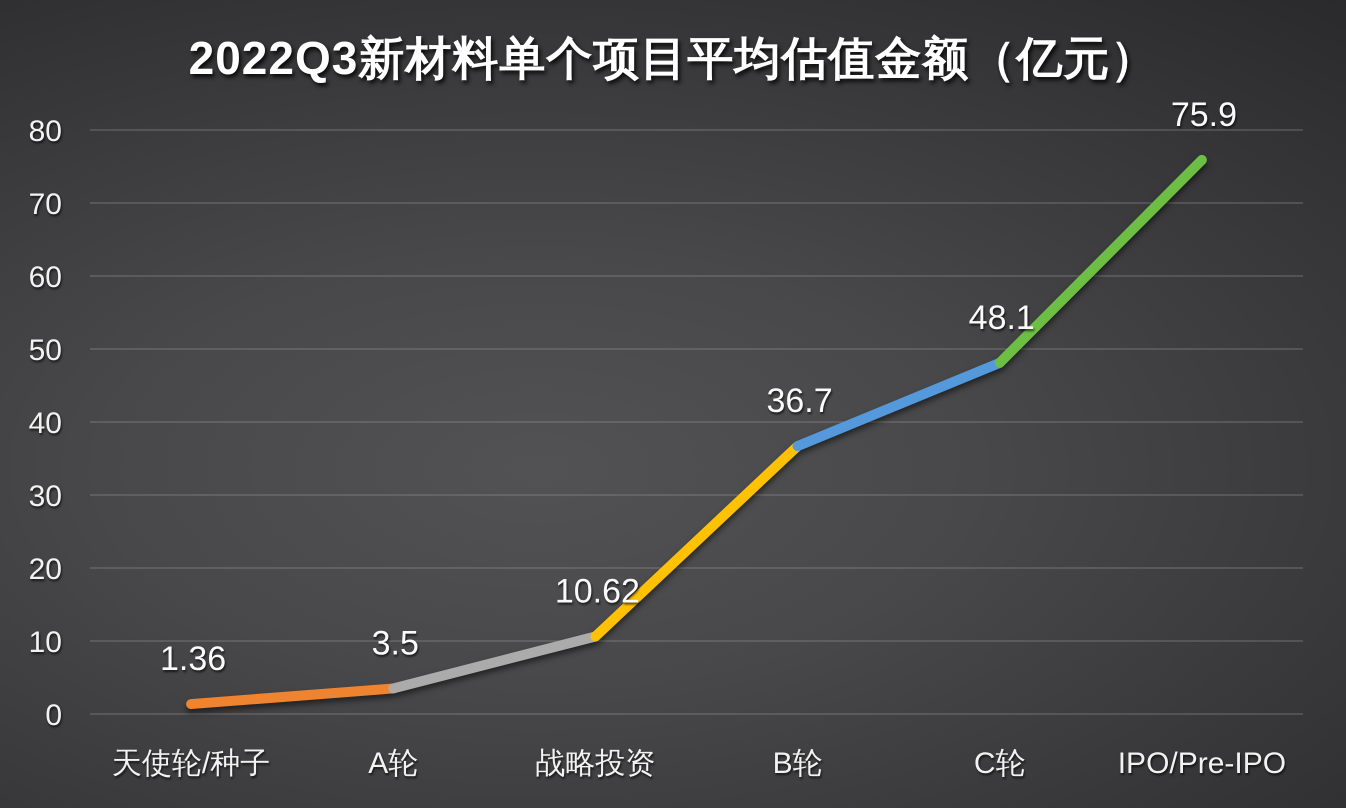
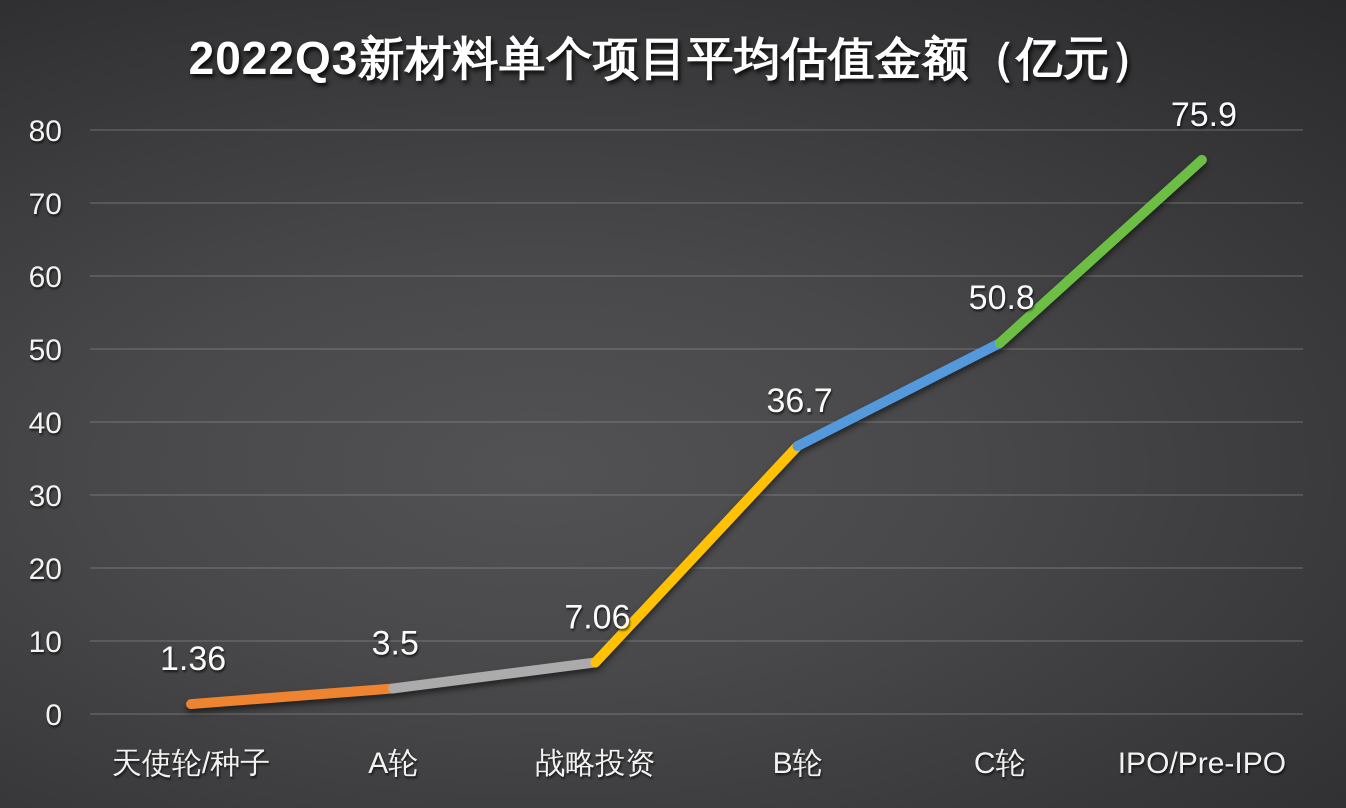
战略投资: 10.62 -> 7.06
C轮: 48.1 -> 50.8
